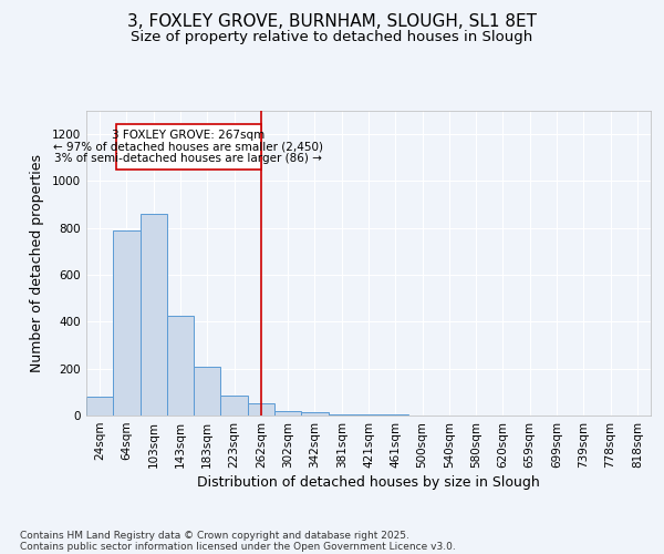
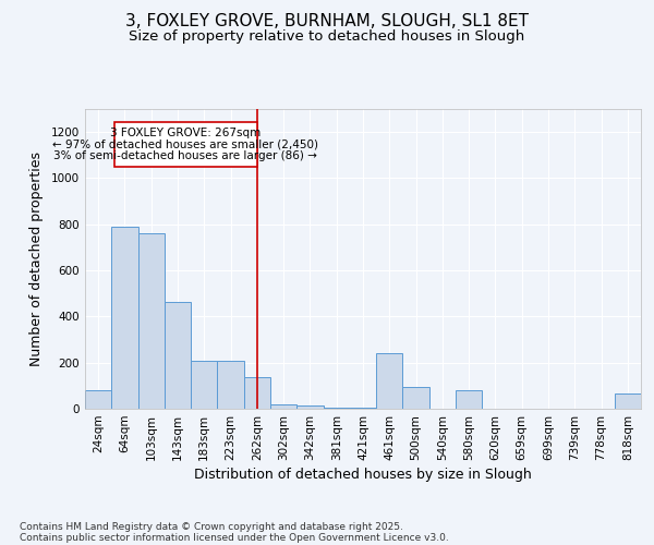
103sqm: 860 -> 760
143sqm: 425 -> 465
223sqm: 85 -> 210
262sqm: 50 -> 135
461sqm: 5 -> 240
500sqm: 2 -> 95
580sqm: 2 -> 80
818sqm: 2 -> 65
